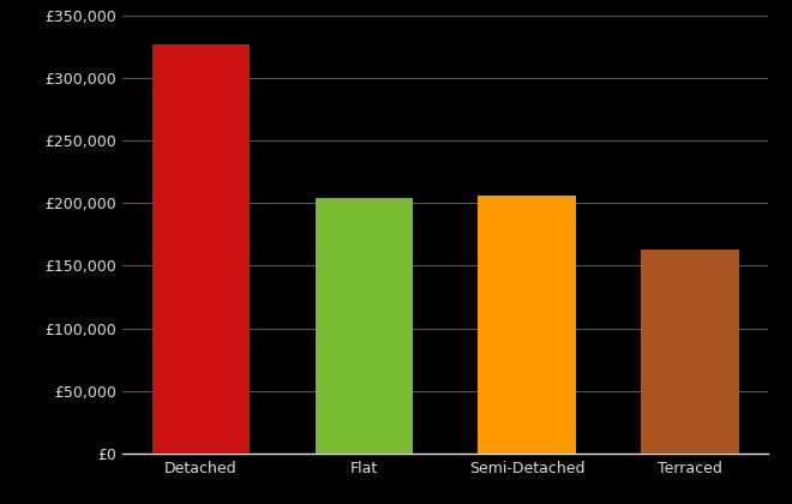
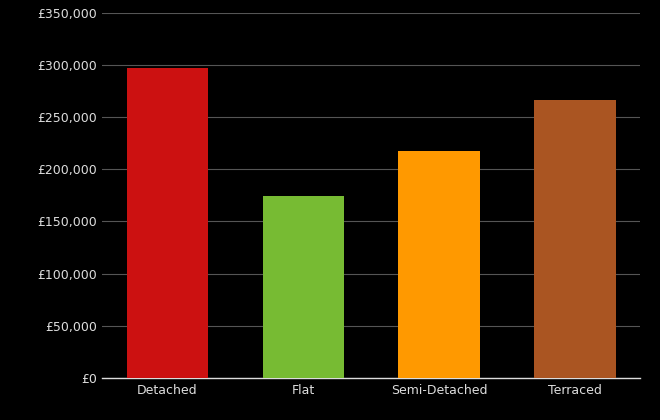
Detached: £327,000 -> £297,000
Flat: £204,000 -> £174,000
Semi-Detached: £206,000 -> £217,000
Terraced: £163,000 -> £266,000
